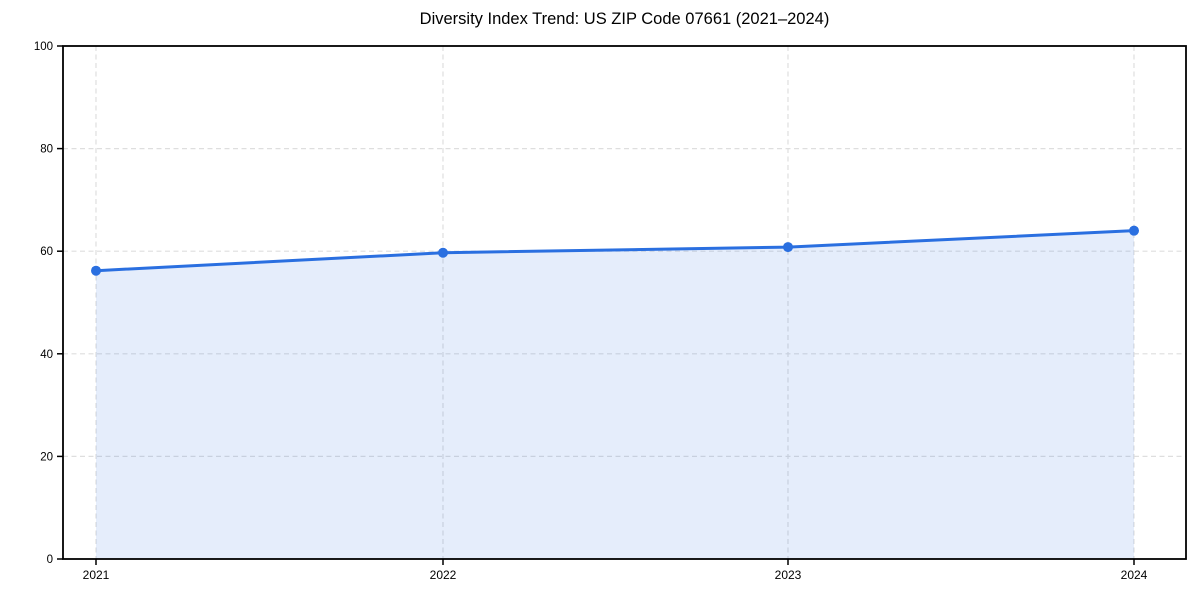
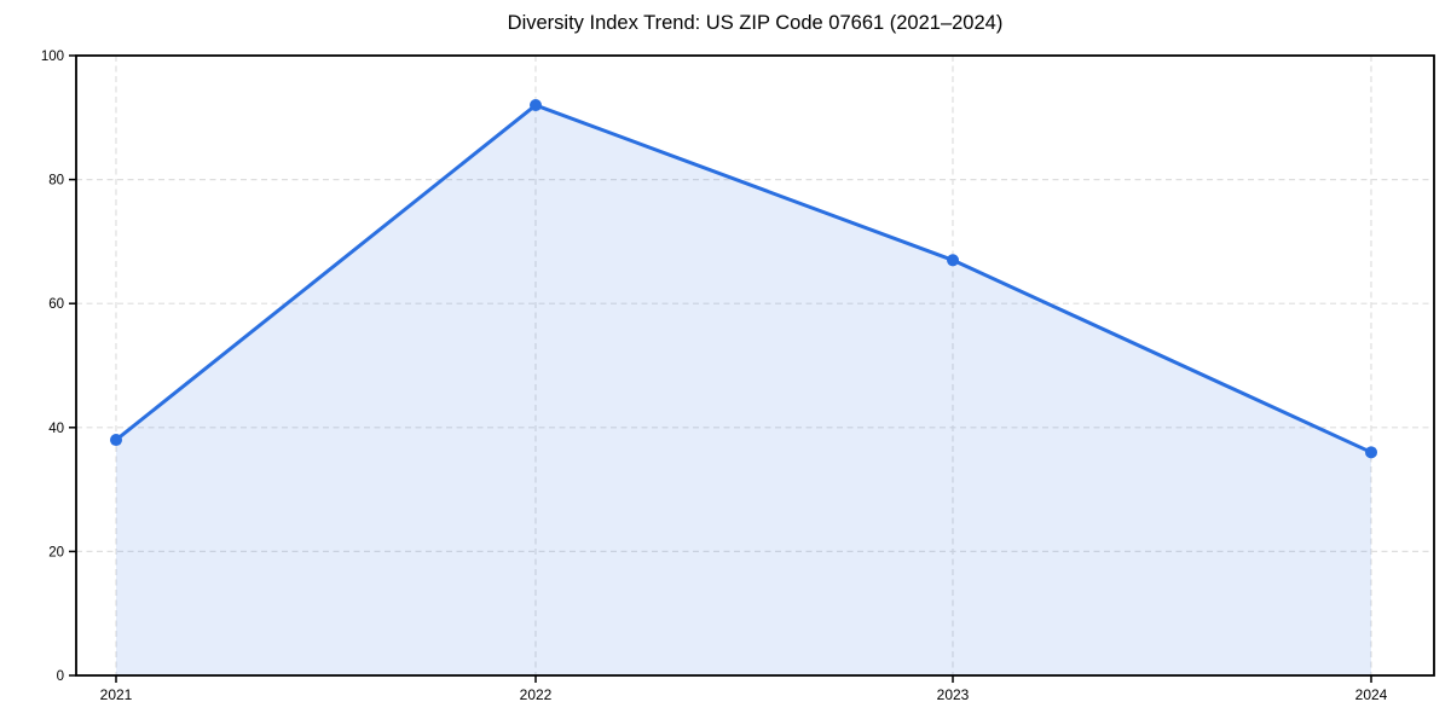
2021: 56 -> 38
2022: 60 -> 92
2023: 61 -> 67
2024: 64 -> 36
